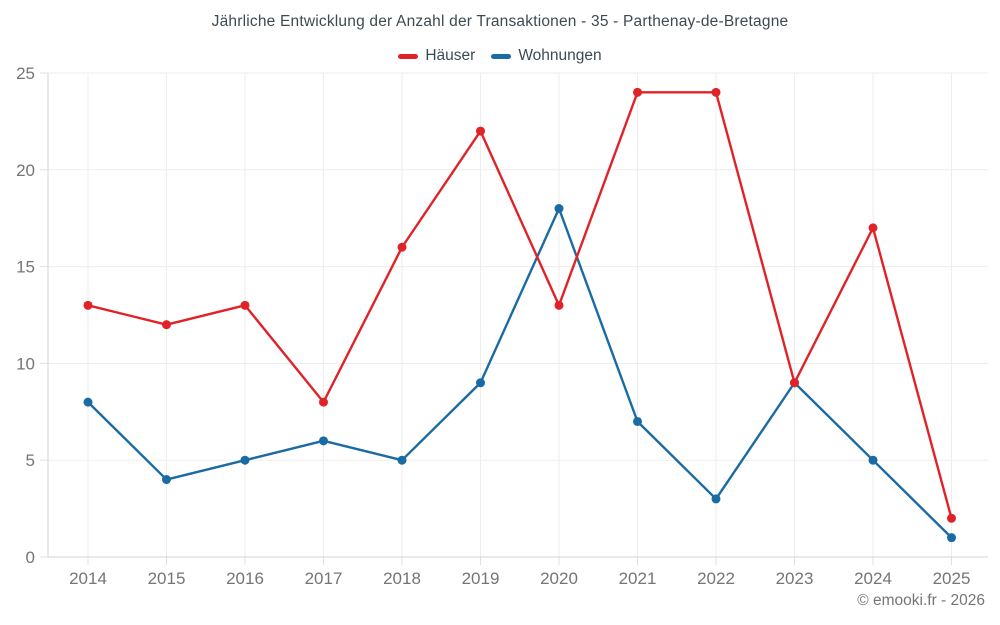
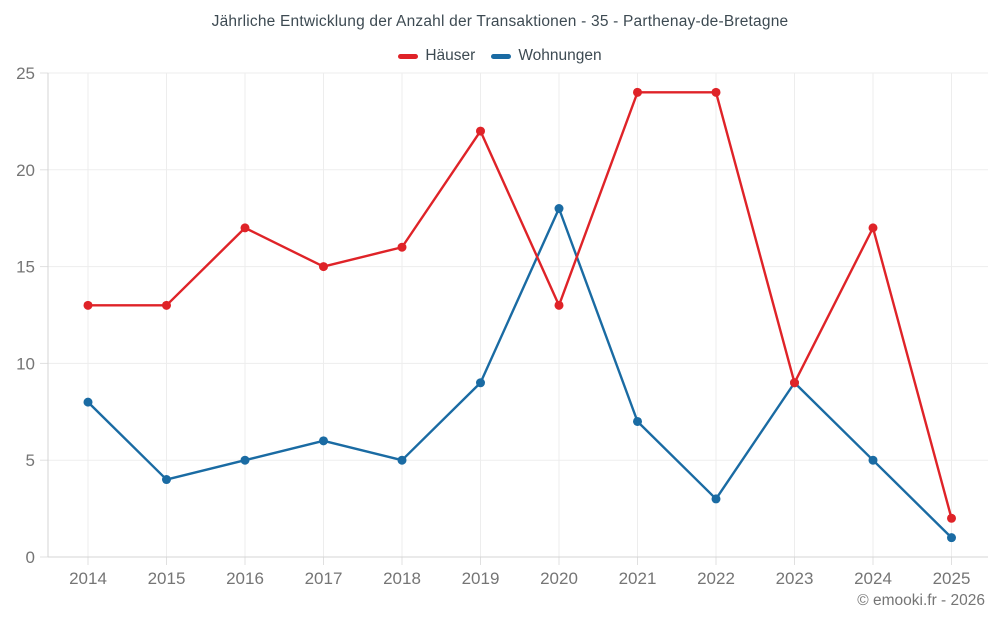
Häuser/2015: 12 -> 13
Häuser/2016: 13 -> 17
Häuser/2017: 8 -> 15
